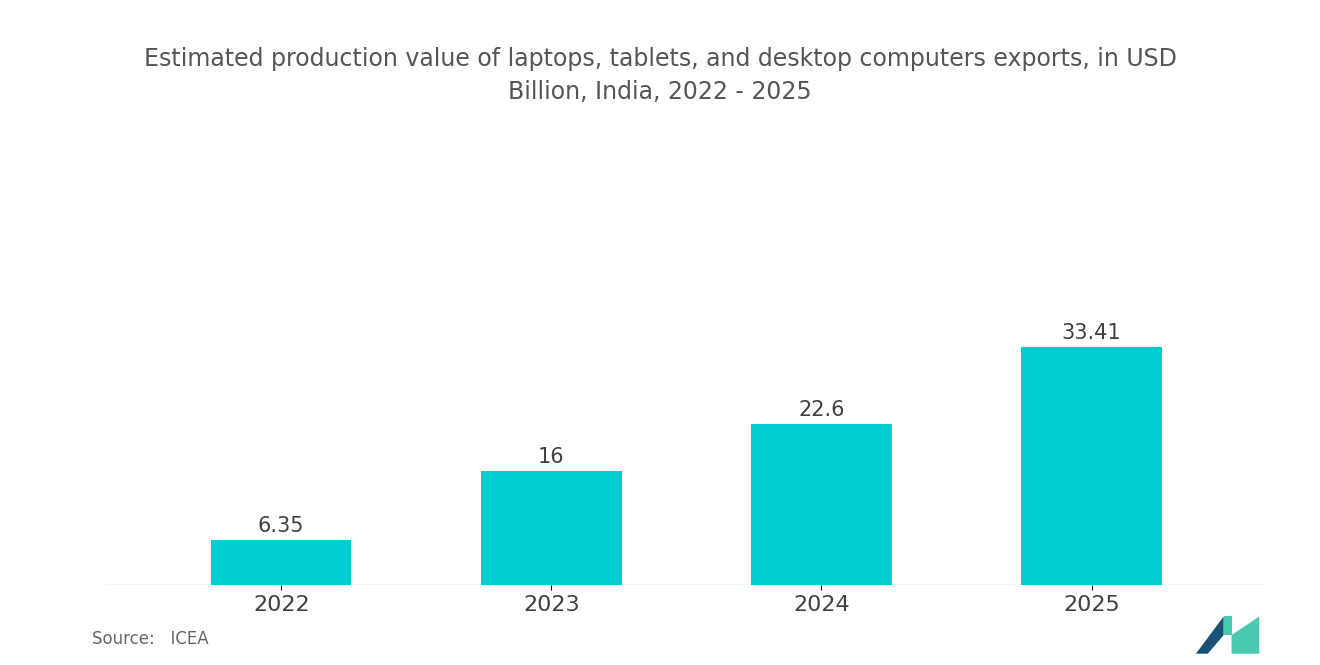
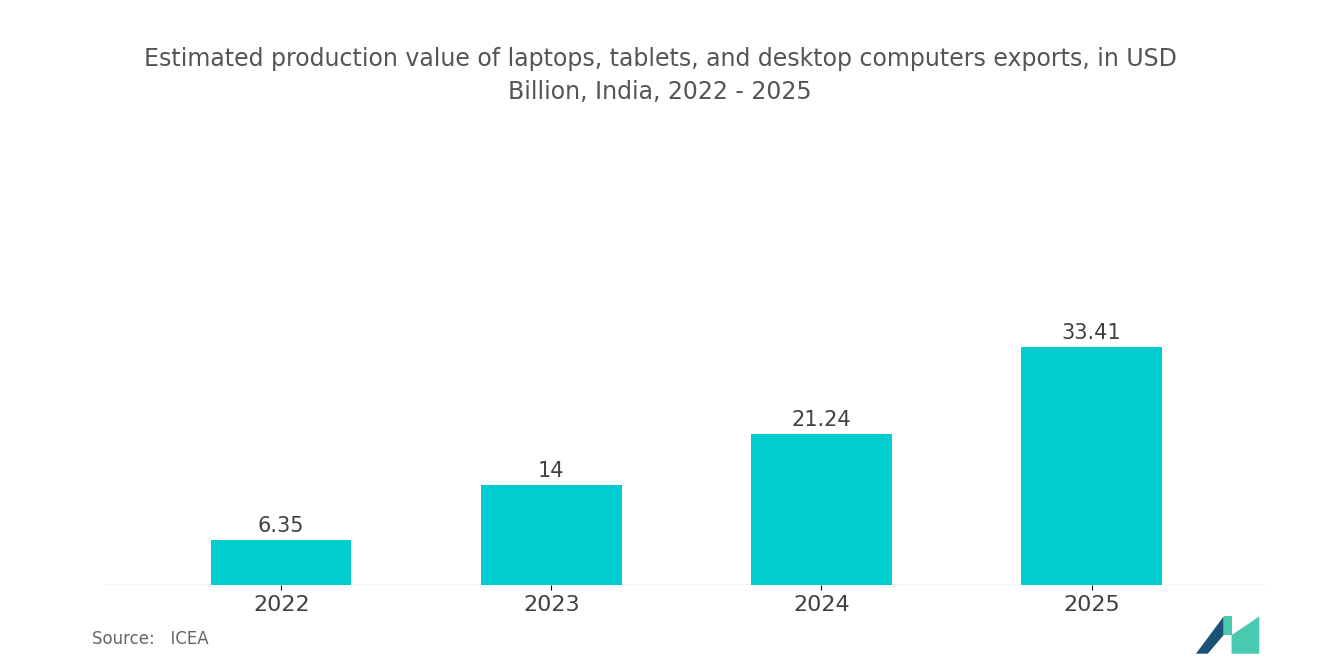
2023: 16 -> 14
2024: 22.6 -> 21.24
